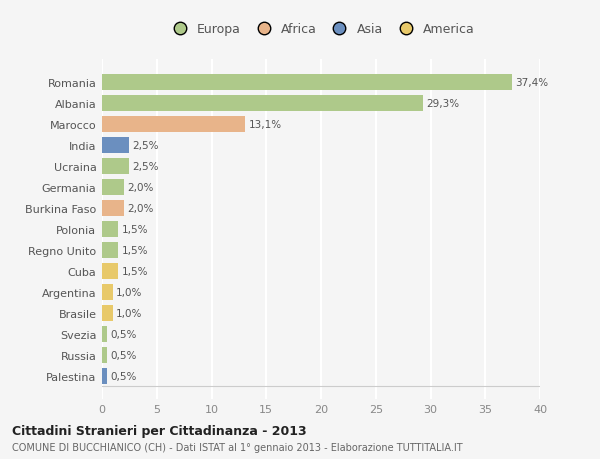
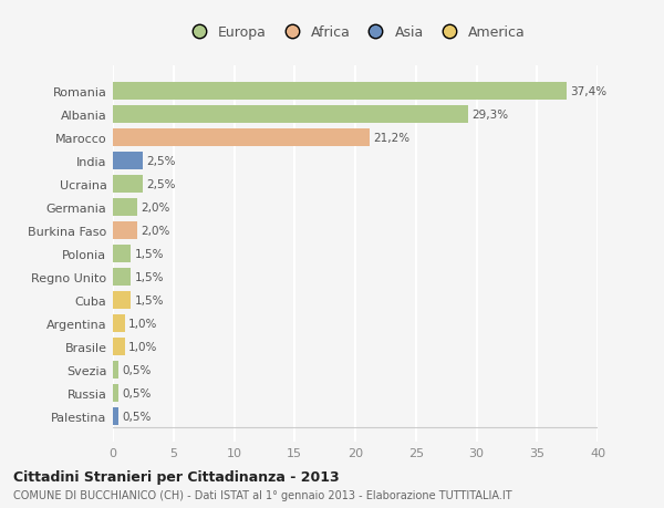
Marocco: 13,1% -> 21,2%
